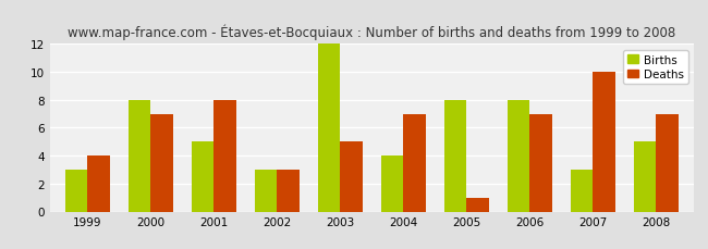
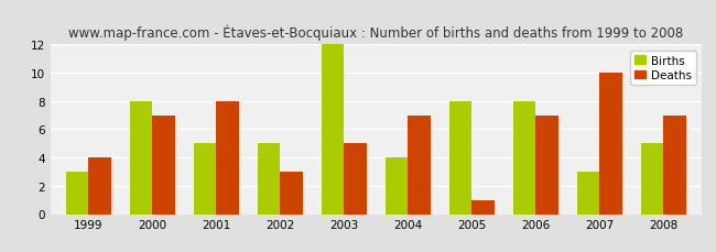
Births/2002: 3 -> 5
